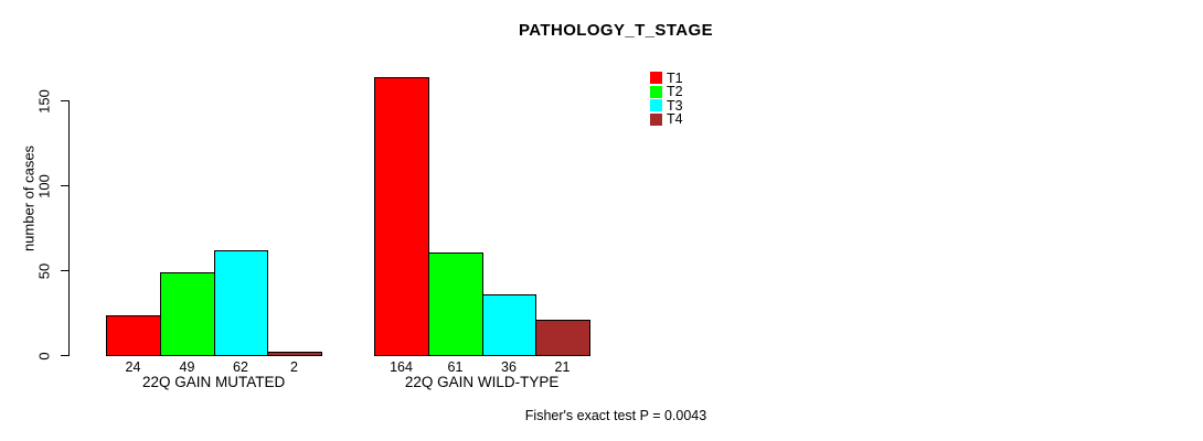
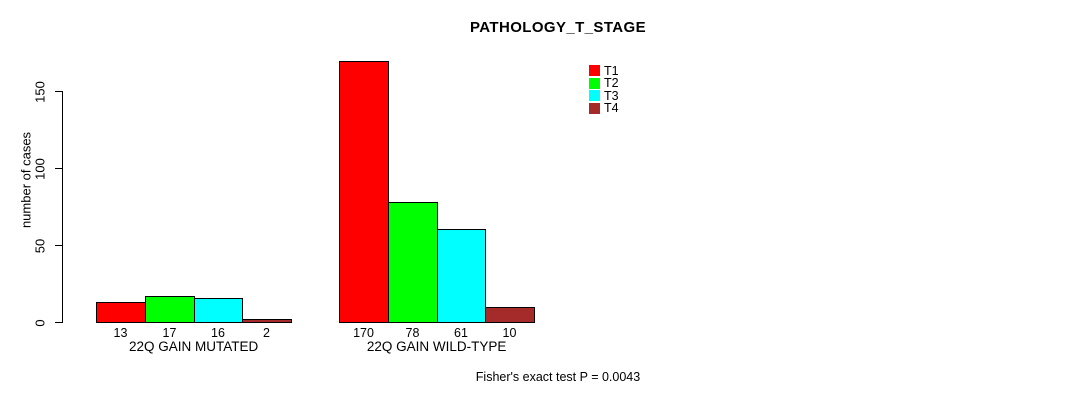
T1/22Q GAIN MUTATED: 24 -> 13
T2/22Q GAIN MUTATED: 49 -> 17
T3/22Q GAIN MUTATED: 62 -> 16
T1/22Q GAIN WILD-TYPE: 164 -> 170
T2/22Q GAIN WILD-TYPE: 61 -> 78
T3/22Q GAIN WILD-TYPE: 36 -> 61
T4/22Q GAIN WILD-TYPE: 21 -> 10
